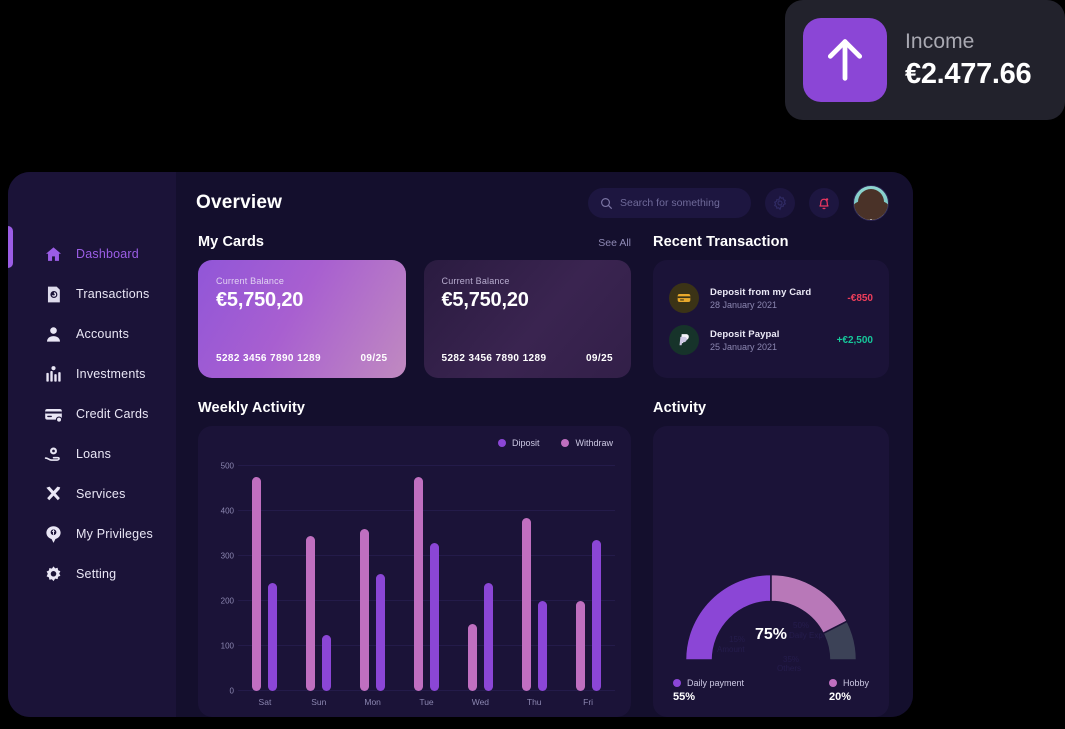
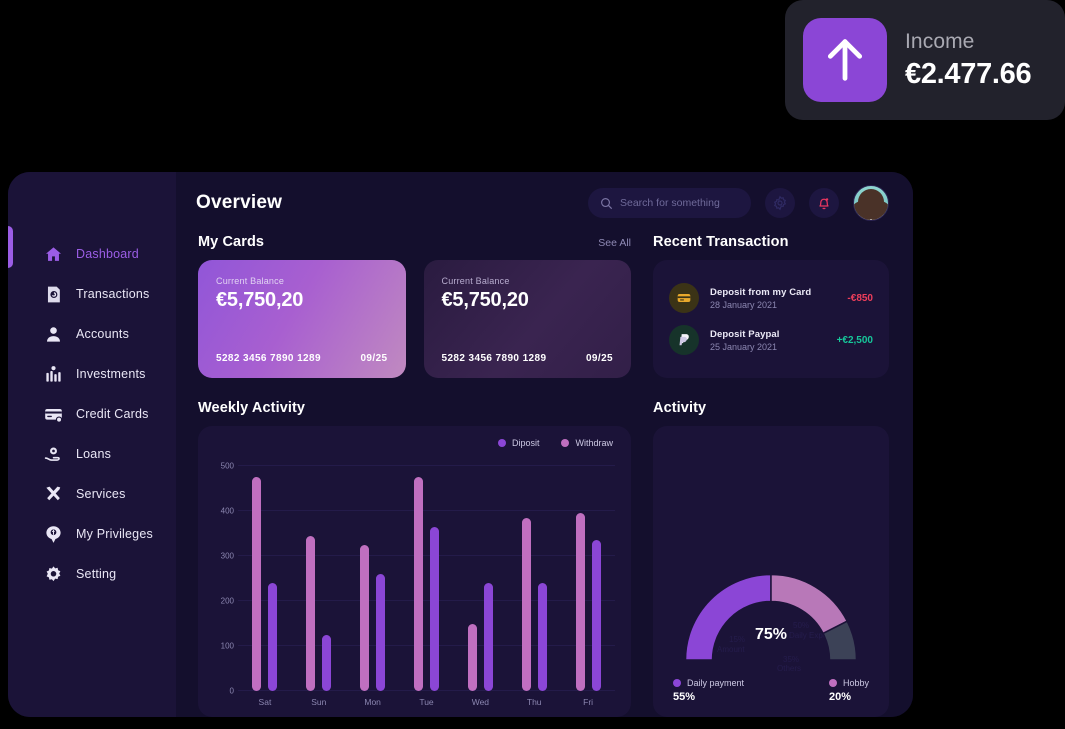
Withdraw/Mon: 360 -> 320
Diposit/Tue: 330 -> 360
Diposit/Thu: 200 -> 240
Withdraw/Fri: 200 -> 400
